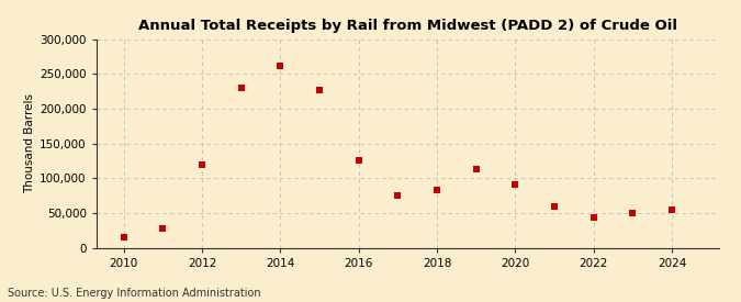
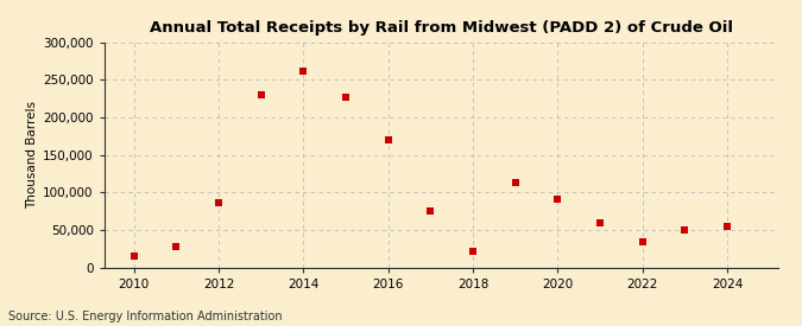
2012: 120,000 -> 86,000
2016: 125,000 -> 170,000
2018: 83,000 -> 22,000
2022: 44,000 -> 34,000
